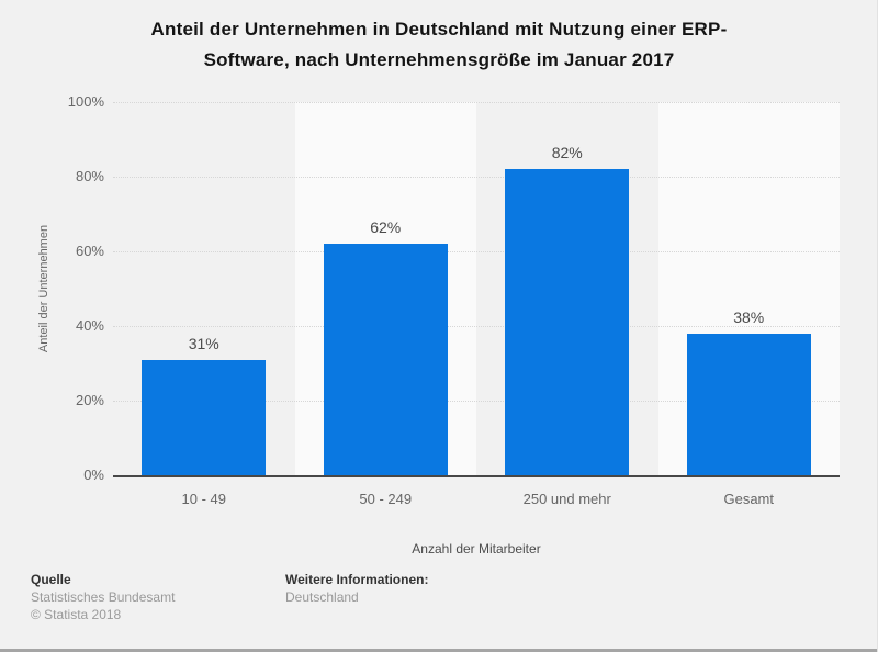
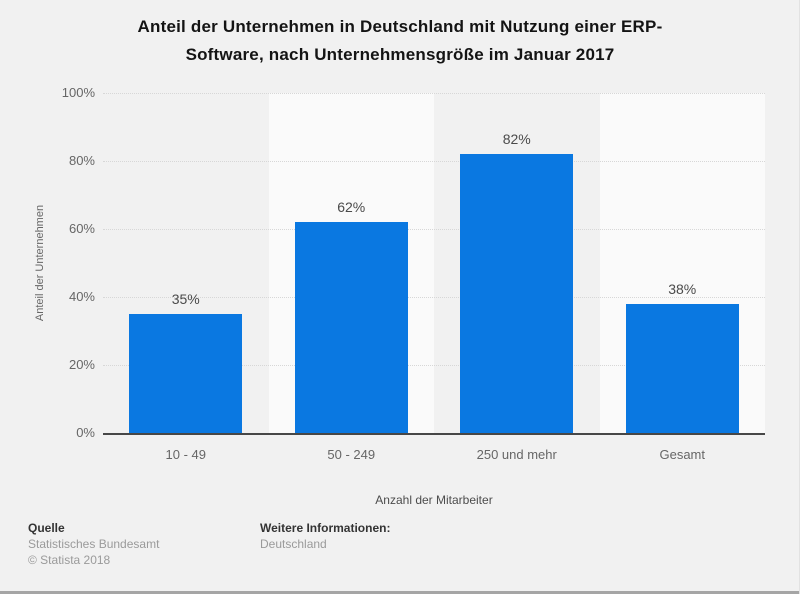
10 - 49: 31% -> 35%
